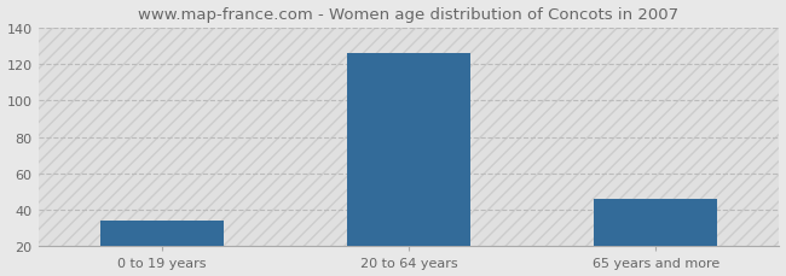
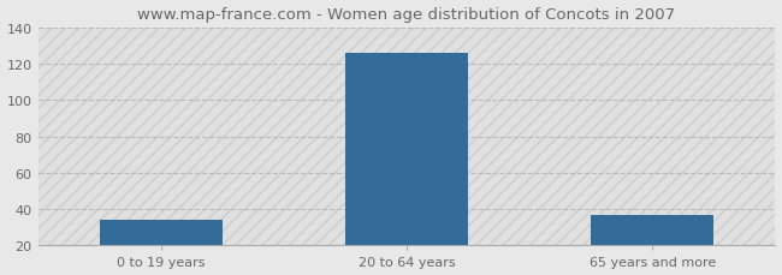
65 years and more: 46 -> 37
